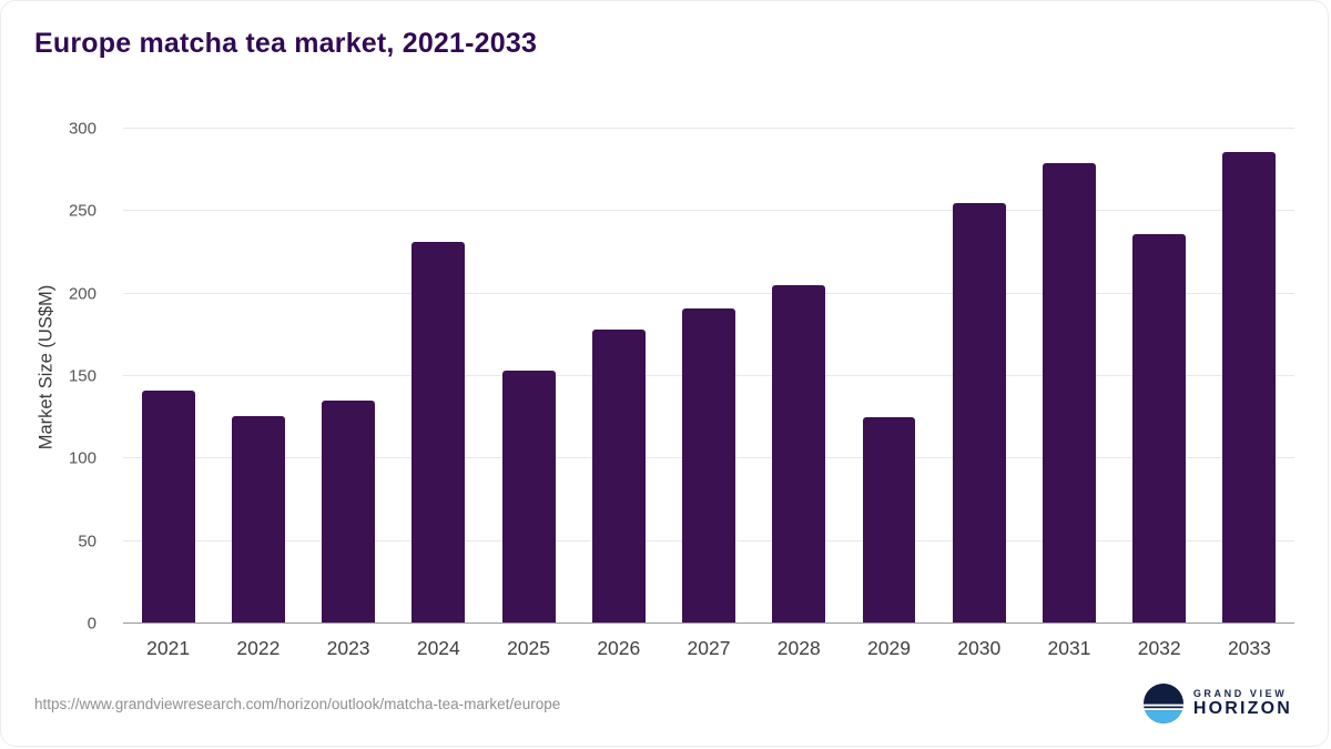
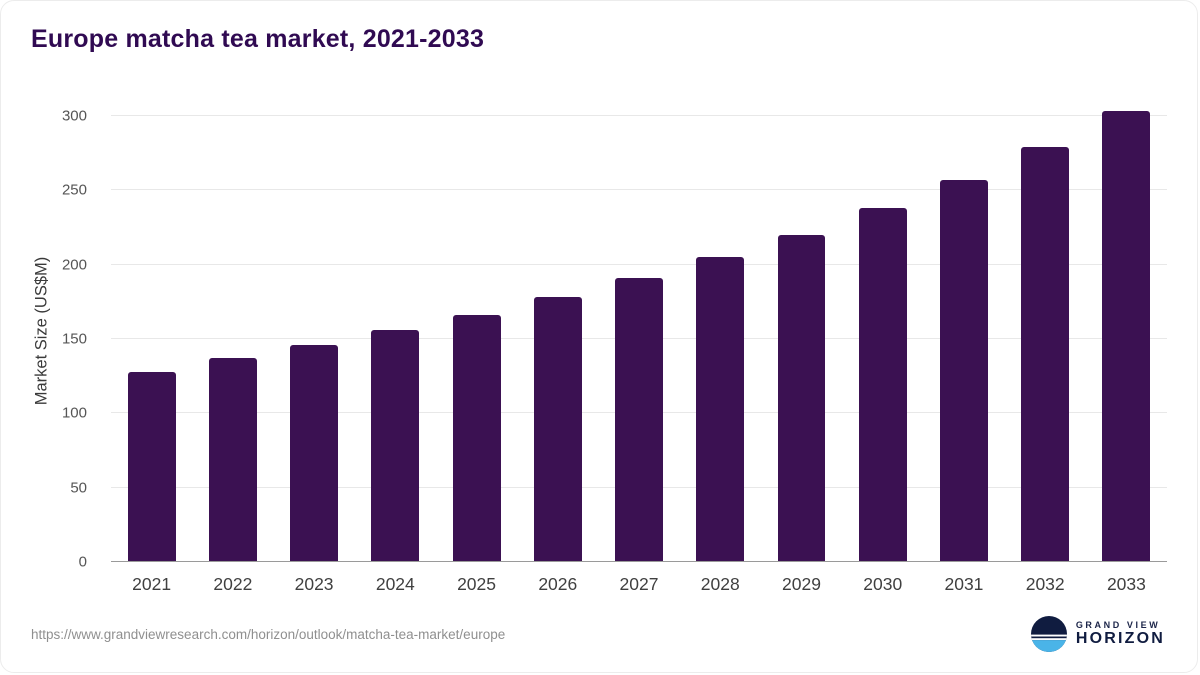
2021: 141 -> 128
2022: 126 -> 137
2023: 135 -> 146
2024: 231 -> 156
2025: 153 -> 166
2029: 125 -> 220
2030: 255 -> 238
2031: 279 -> 257
2032: 236 -> 279
2033: 286 -> 303
